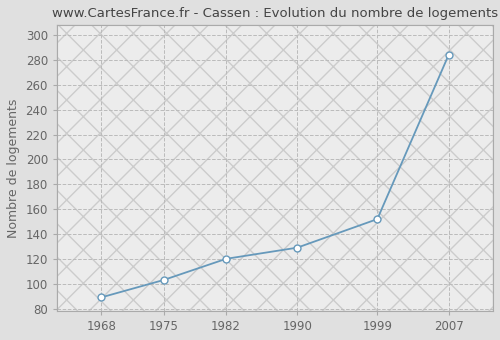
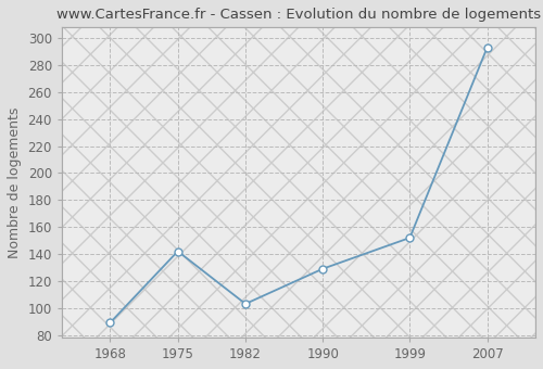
1975: 103 -> 142
1982: 120 -> 103
2007: 284 -> 293
